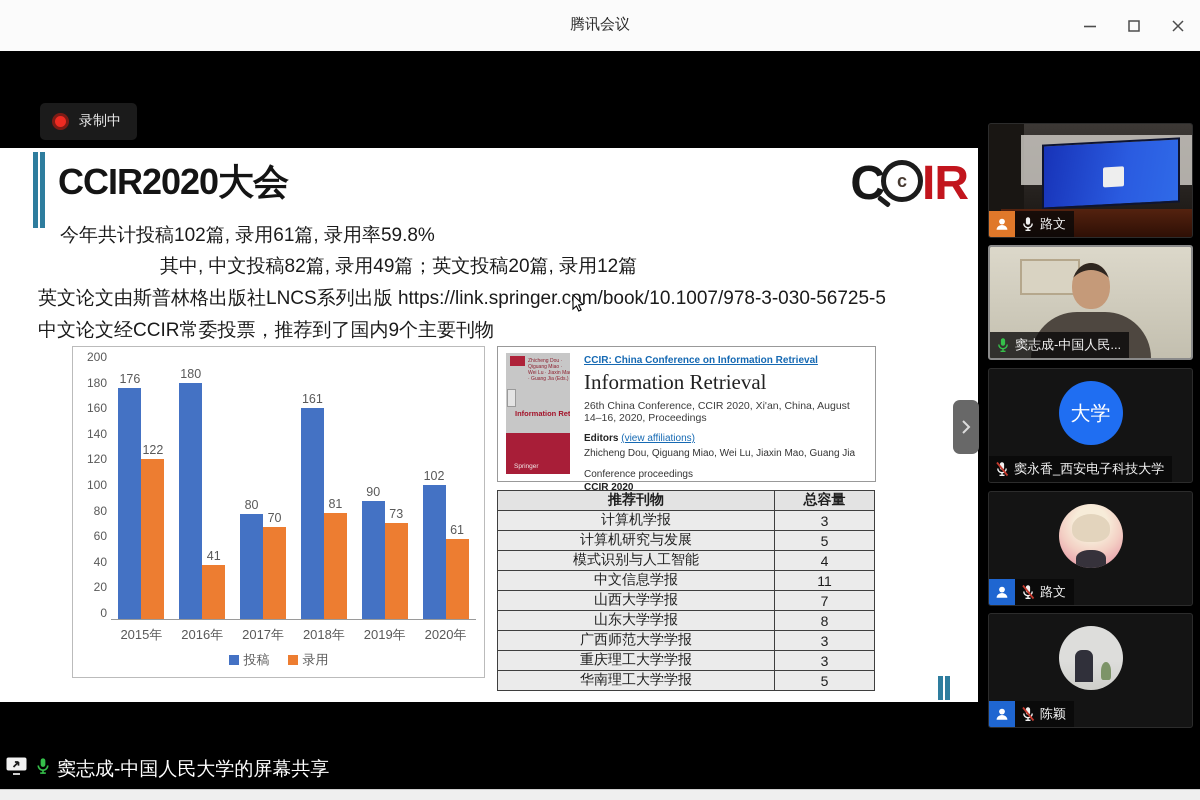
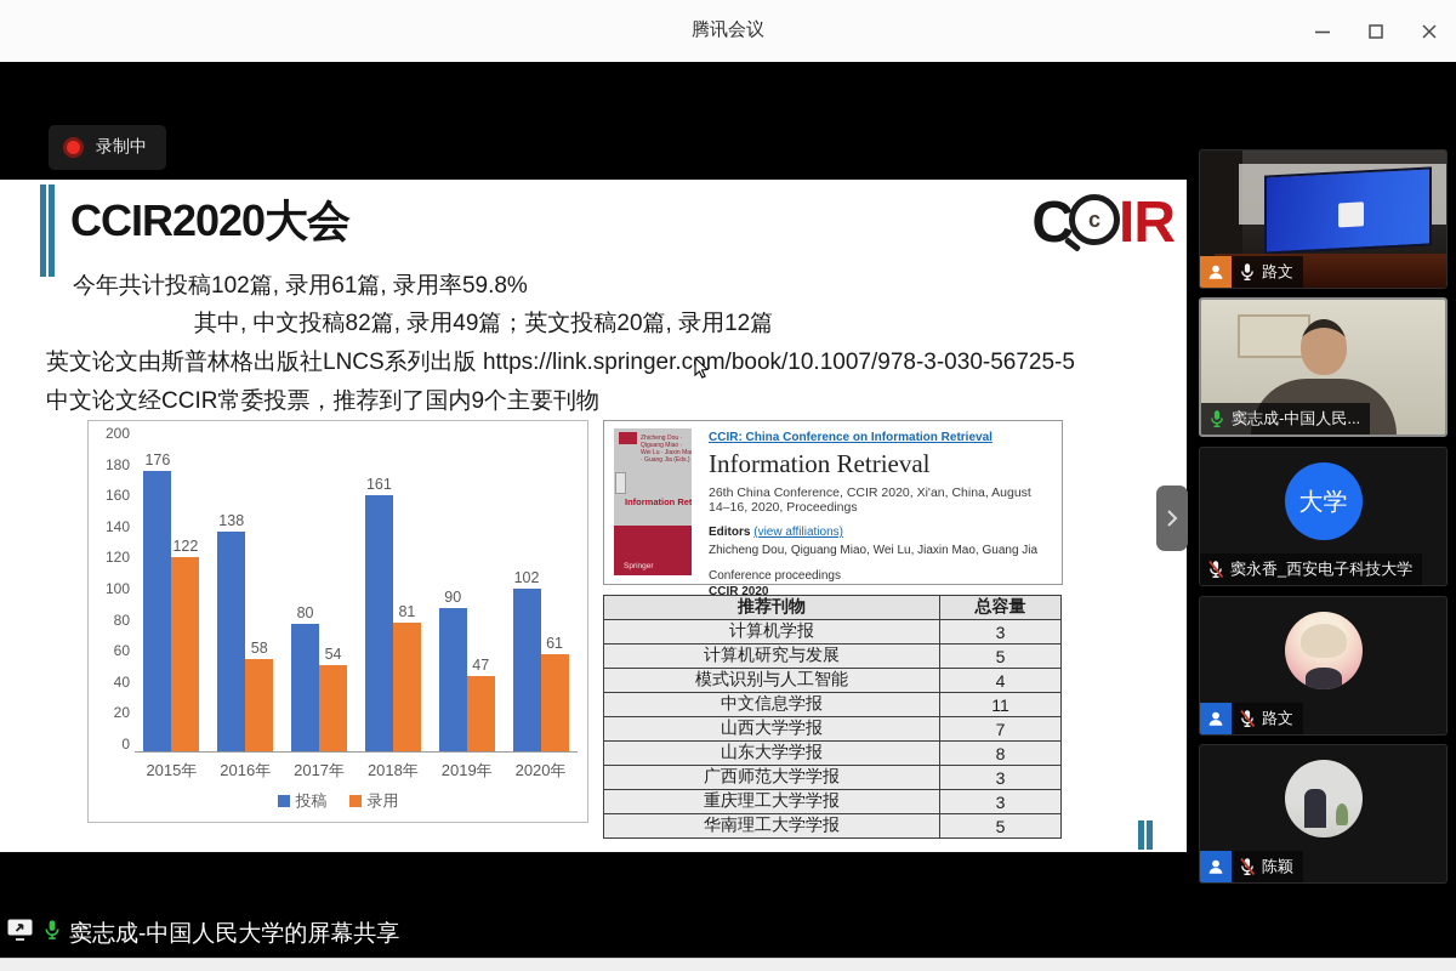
投稿/2016年: 180 -> 138
录用/2016年: 41 -> 58
录用/2017年: 70 -> 54
录用/2019年: 73 -> 47
